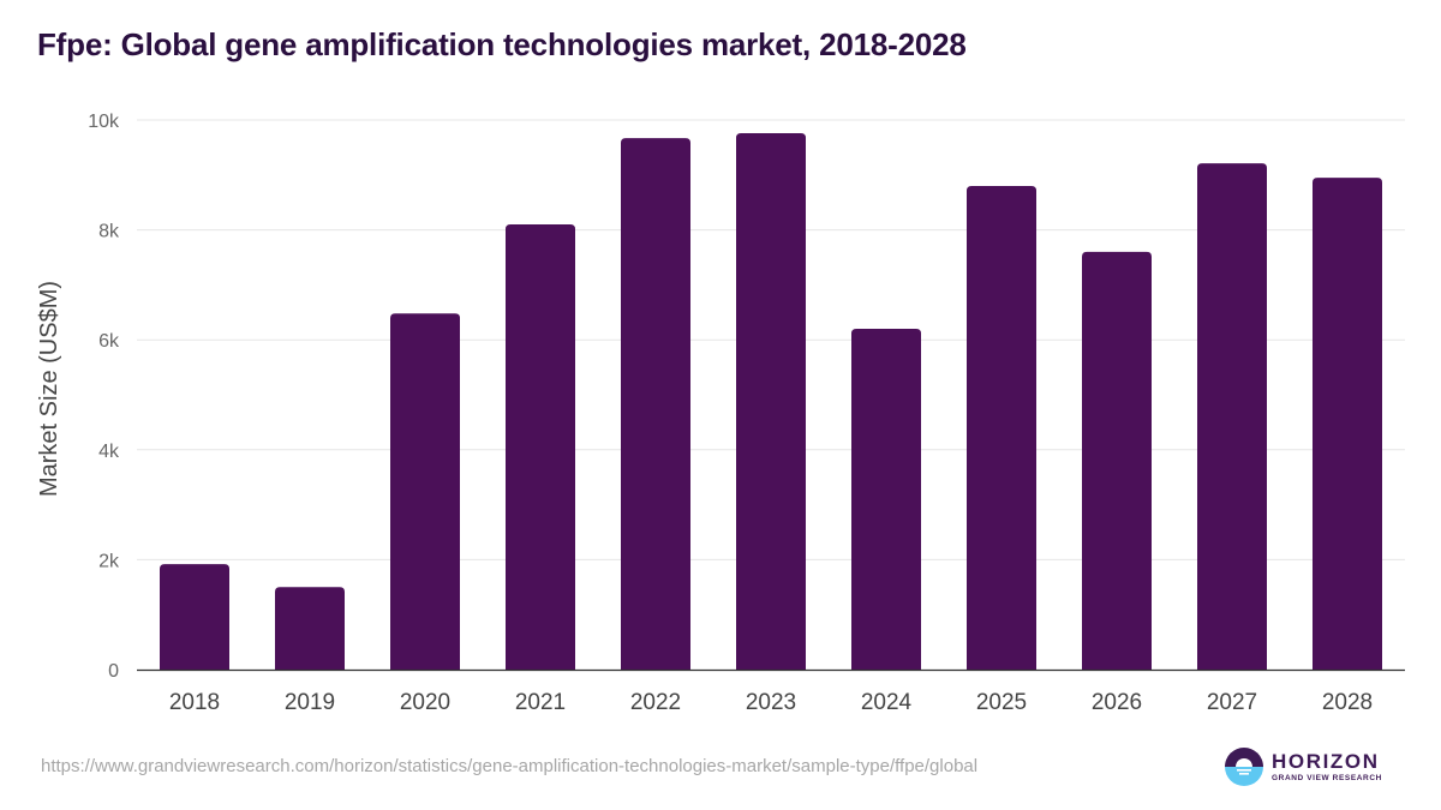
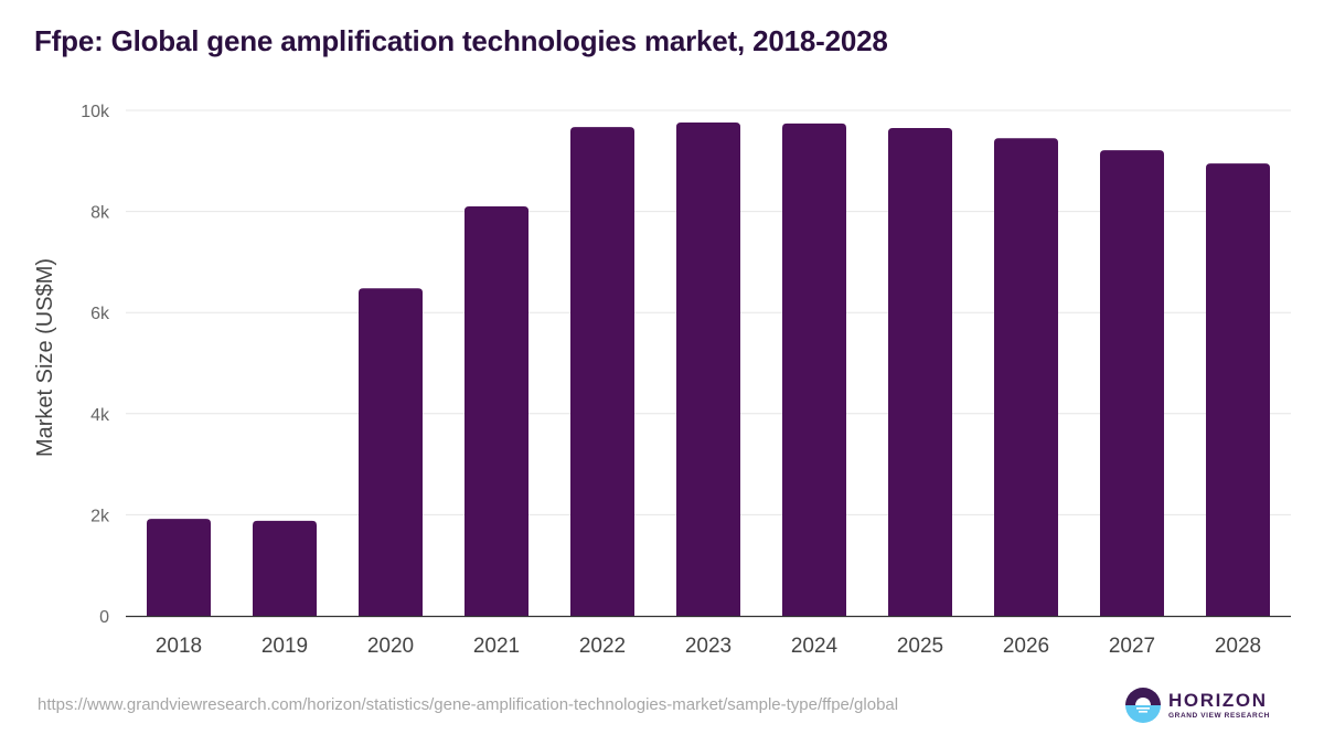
2019: 1.5k -> 1.9k
2024: 6.2k -> 9.7k
2025: 8.8k -> 9.6k
2026: 7.6k -> 9.4k
